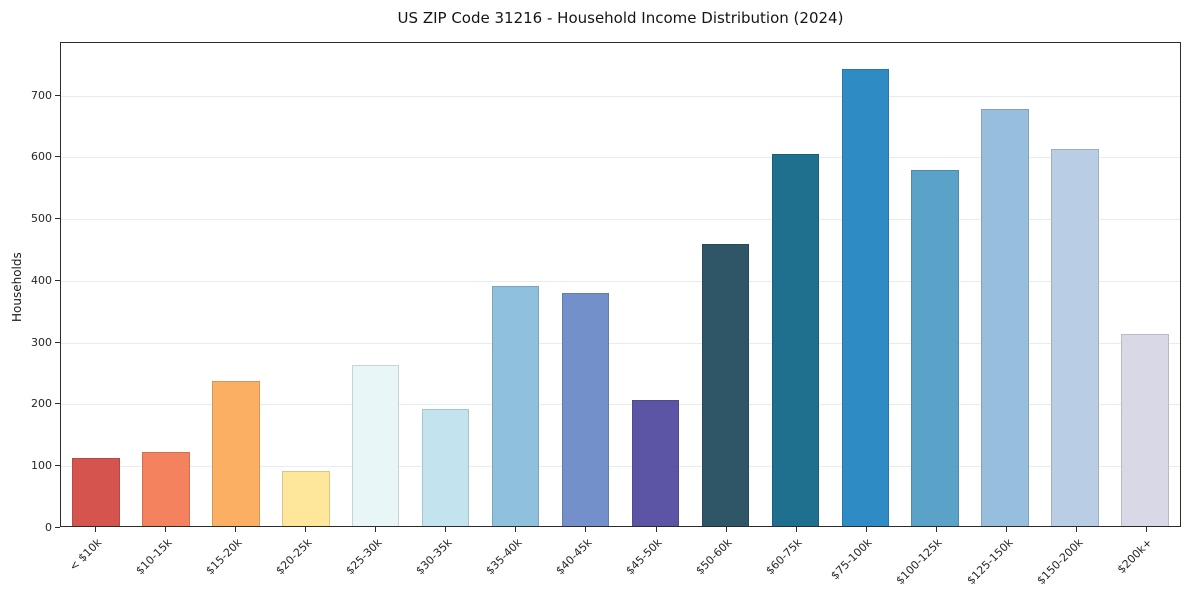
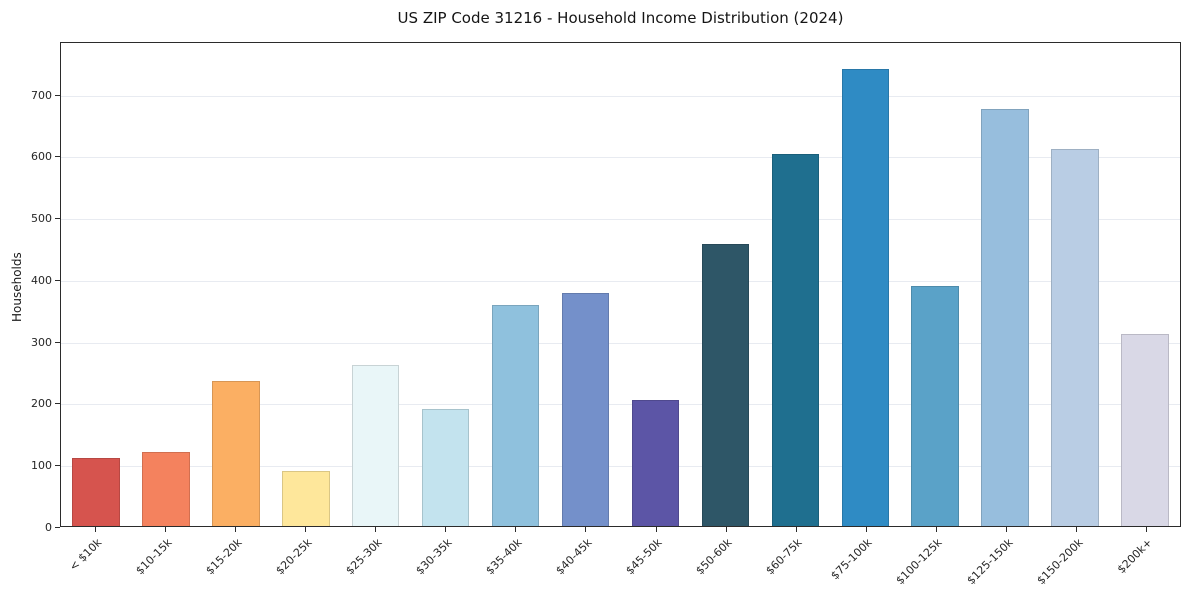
$35-40k: 390 -> 360
$100-125k: 580 -> 390
